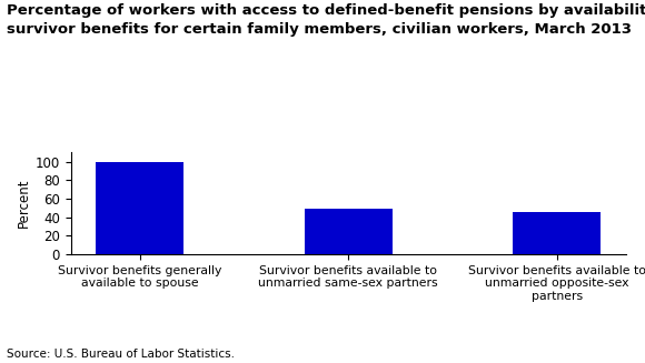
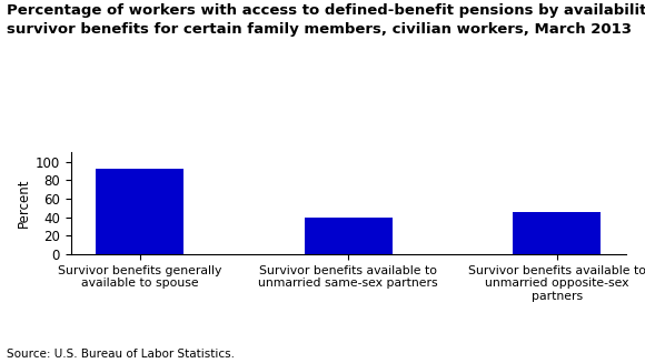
Survivor benefits generally available to spouse: 99 -> 92
Survivor benefits available to unmarried same-sex partners: 49 -> 40
